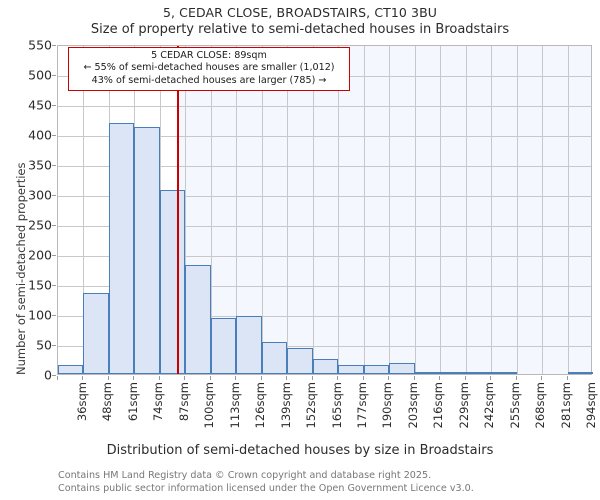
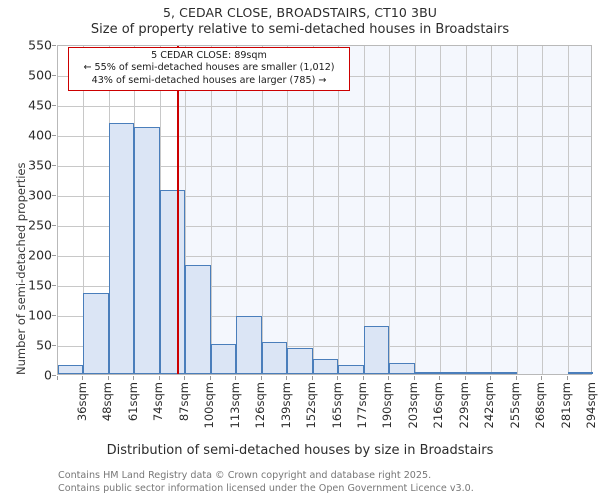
113sqm: 90 -> 50
190sqm: 20 -> 80
